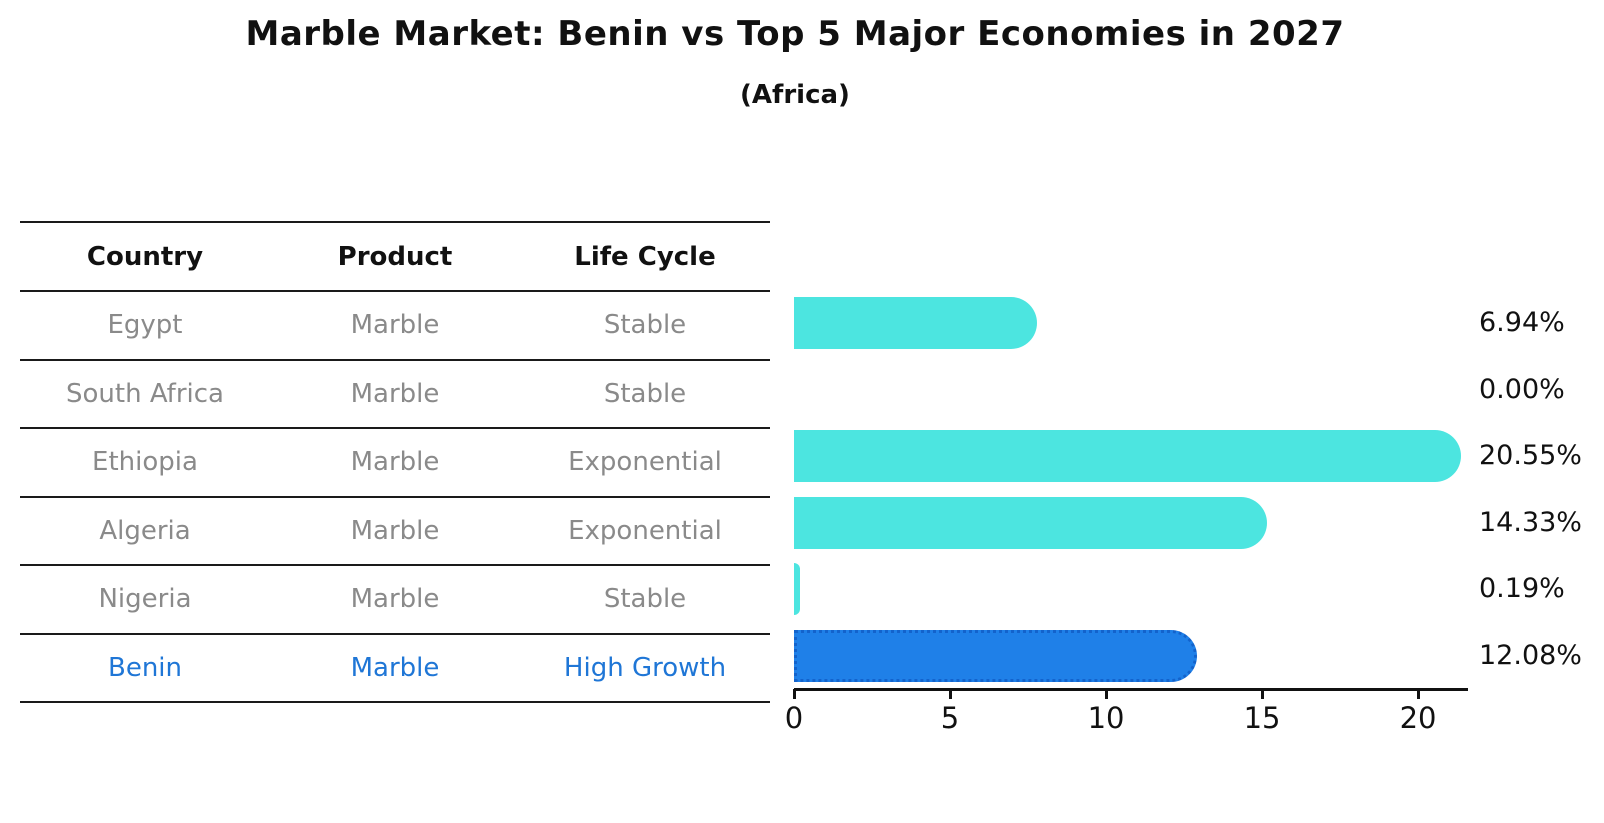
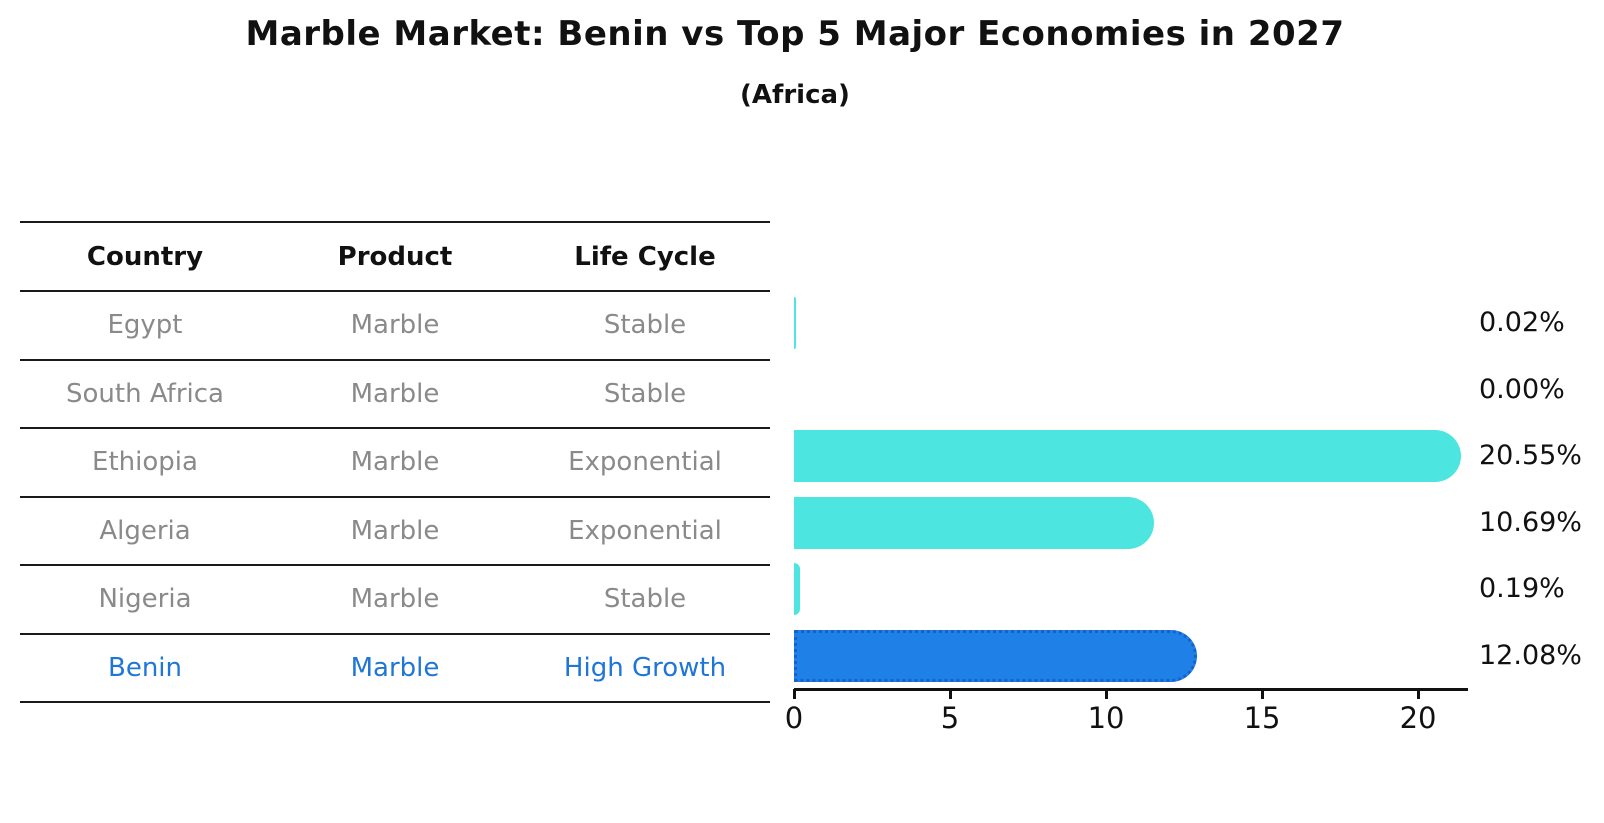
Egypt: 6.94% -> 0.02%
Algeria: 14.33% -> 10.69%
